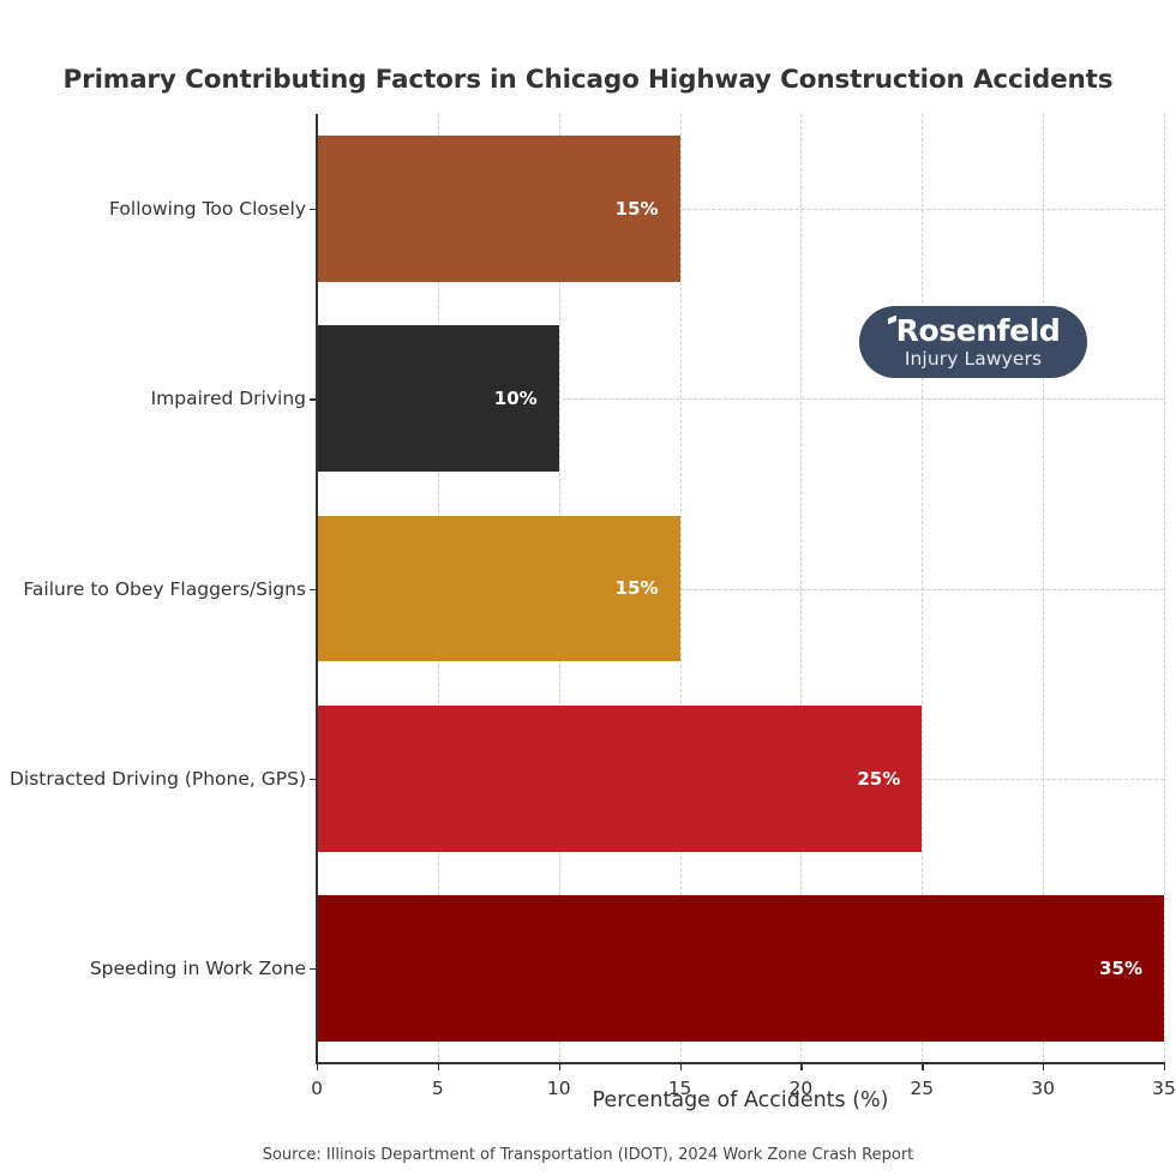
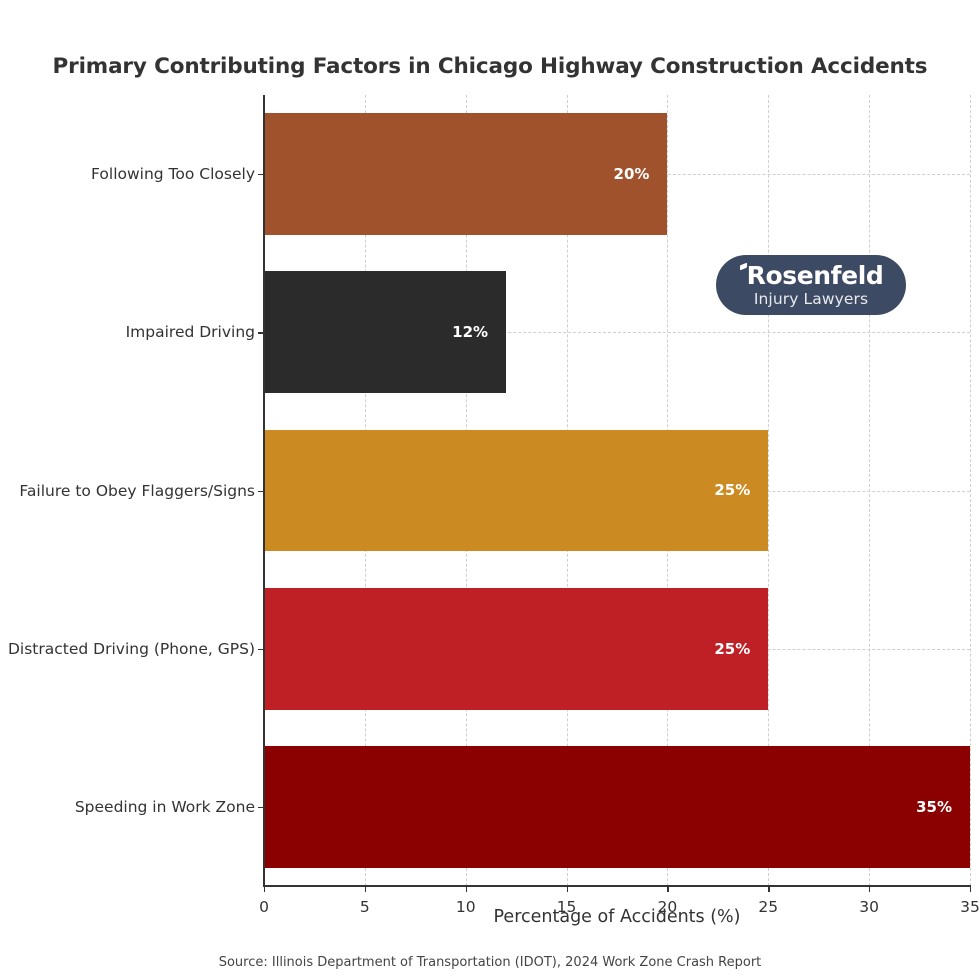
Following Too Closely: 15% -> 20%
Impaired Driving: 10% -> 12%
Failure to Obey Flaggers/Signs: 15% -> 25%
